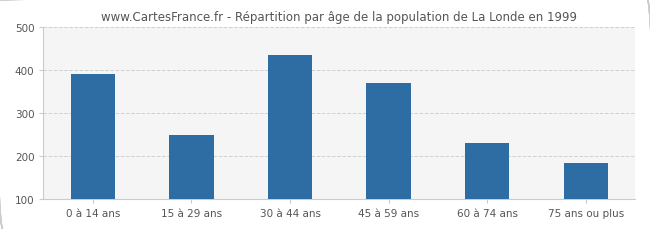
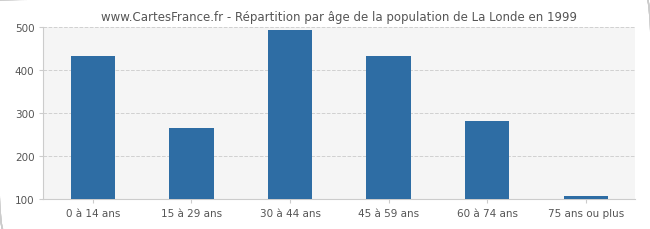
0 à 14 ans: 390 -> 433
15 à 29 ans: 250 -> 266
30 à 44 ans: 435 -> 493
45 à 59 ans: 370 -> 432
60 à 74 ans: 230 -> 281
75 ans ou plus: 185 -> 108
